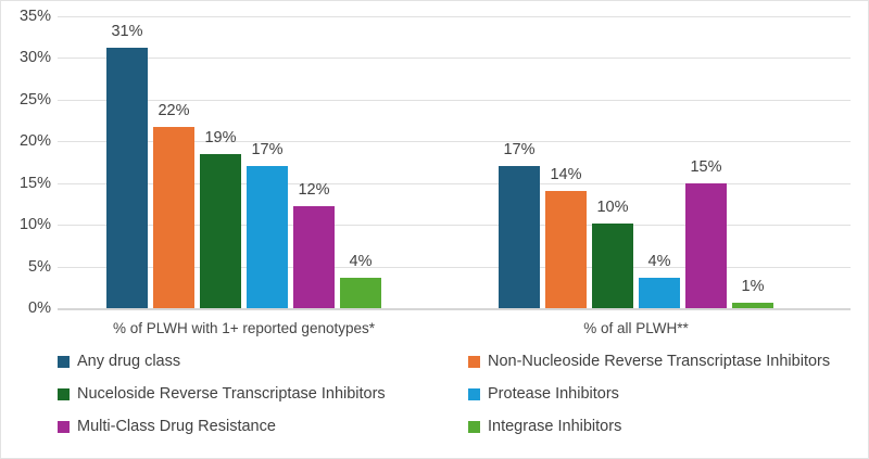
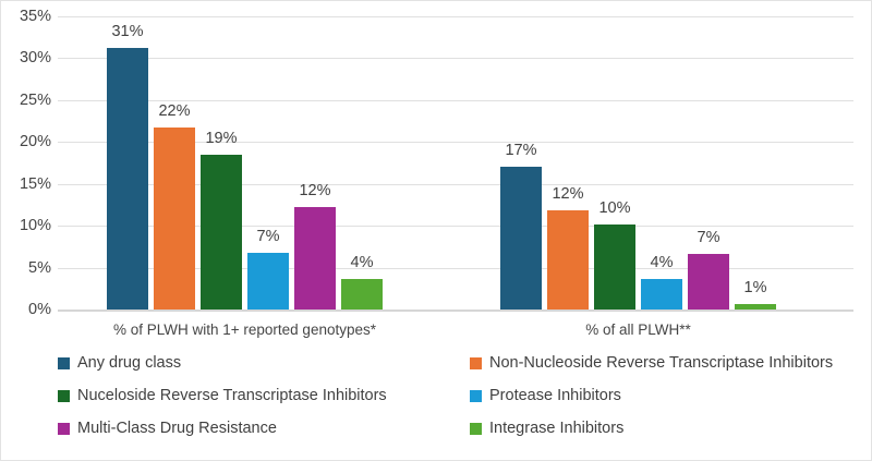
Protease Inhibitors/% of PLWH with 1+ reported genotypes*: 17% -> 7%
Non-Nucleoside Reverse Transcriptase Inhibitors/% of all PLWH**: 14% -> 12%
Multi-Class Drug Resistance/% of all PLWH**: 15% -> 7%
